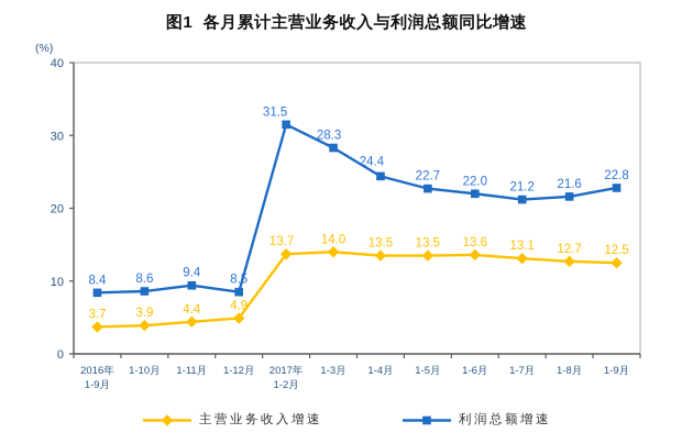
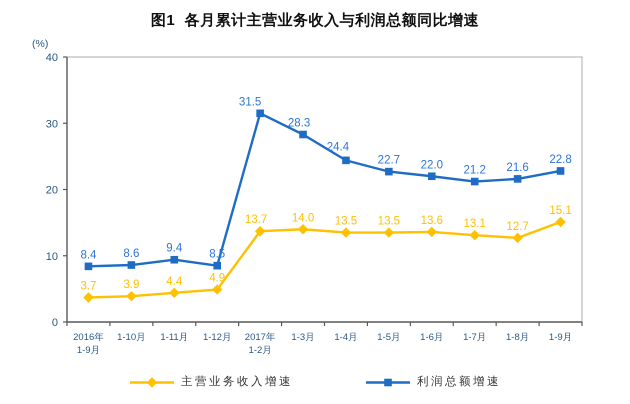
主营业务收入增速/1-9月: 12.5 -> 15.1
